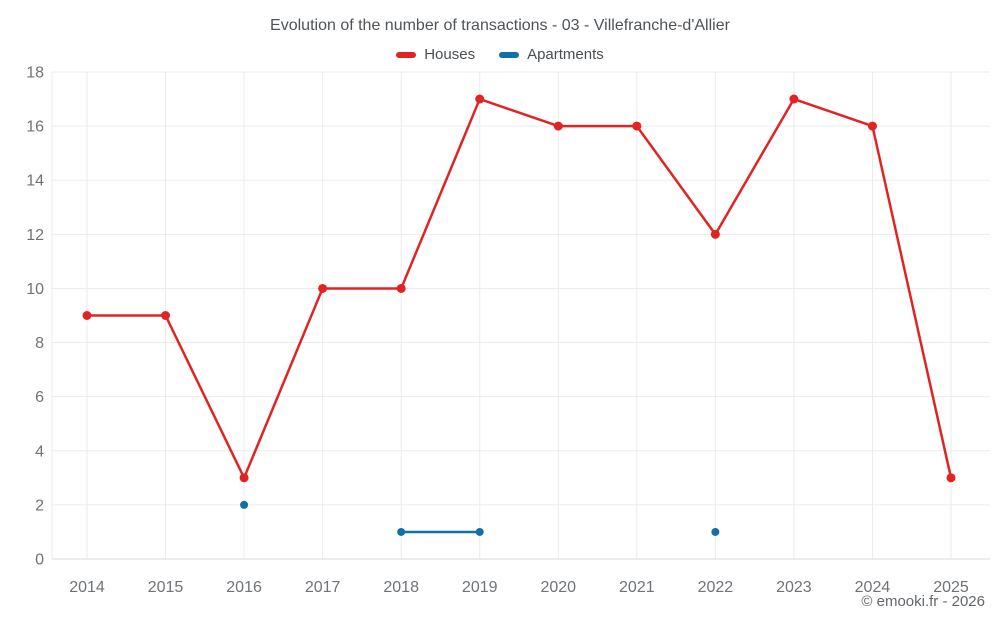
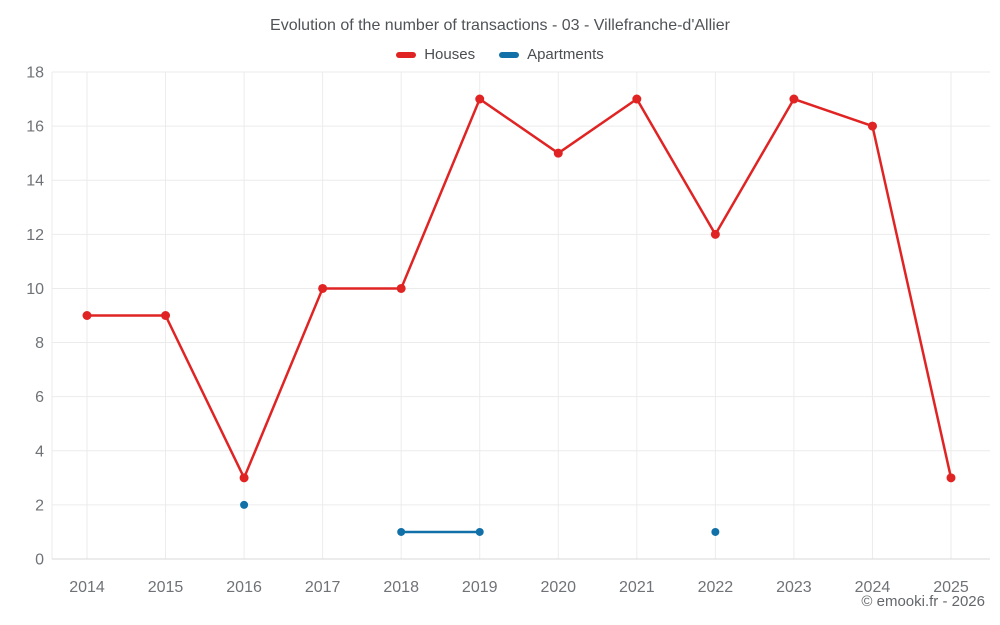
Houses/2020: 16 -> 15
Houses/2021: 16 -> 17
